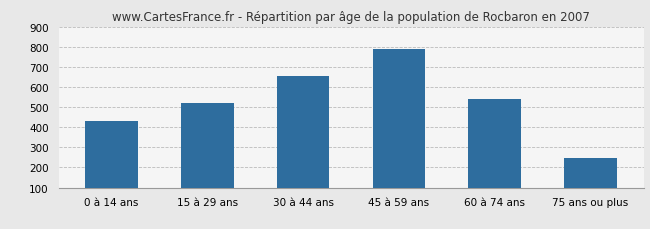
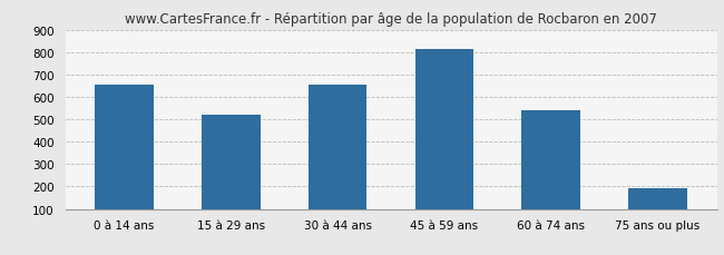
0 à 14 ans: 430 -> 655
45 à 59 ans: 790 -> 816
75 ans ou plus: 245 -> 190
